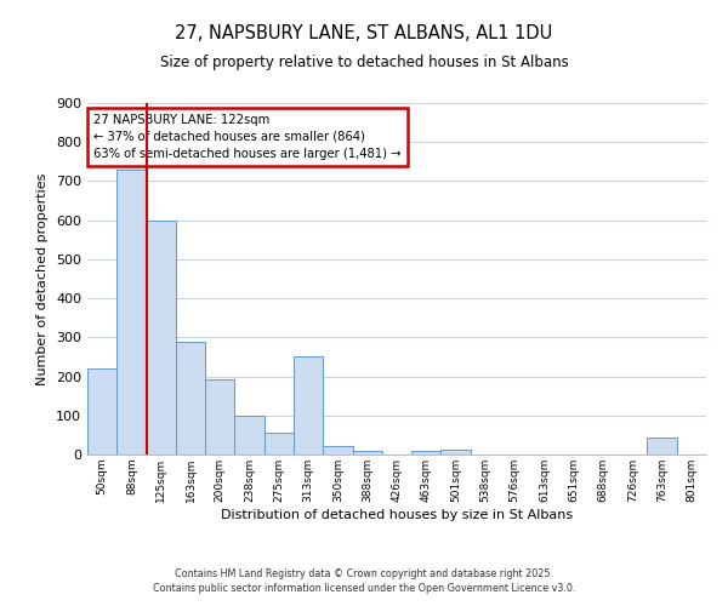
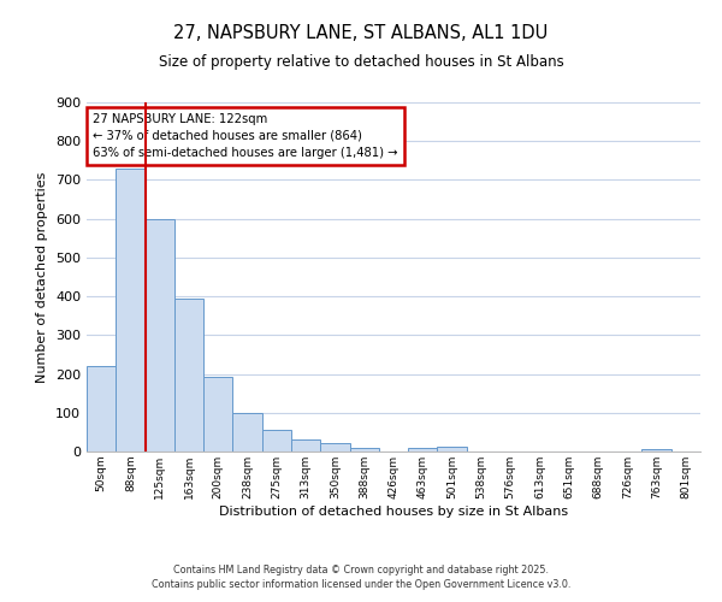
163sqm: 290 -> 395
313sqm: 250 -> 32
763sqm: 45 -> 5
